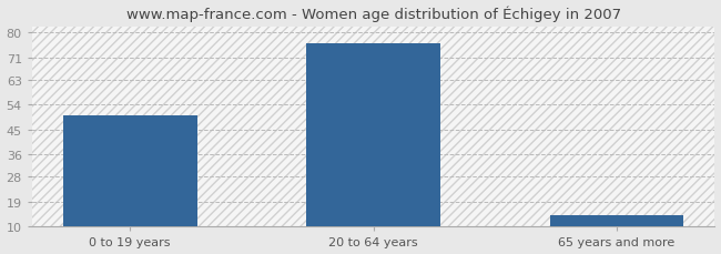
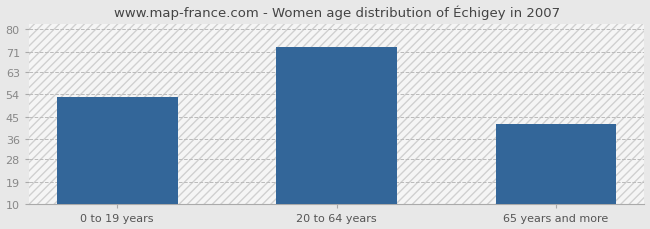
0 to 19 years: 50 -> 53
20 to 64 years: 76 -> 73
65 years and more: 14 -> 42
